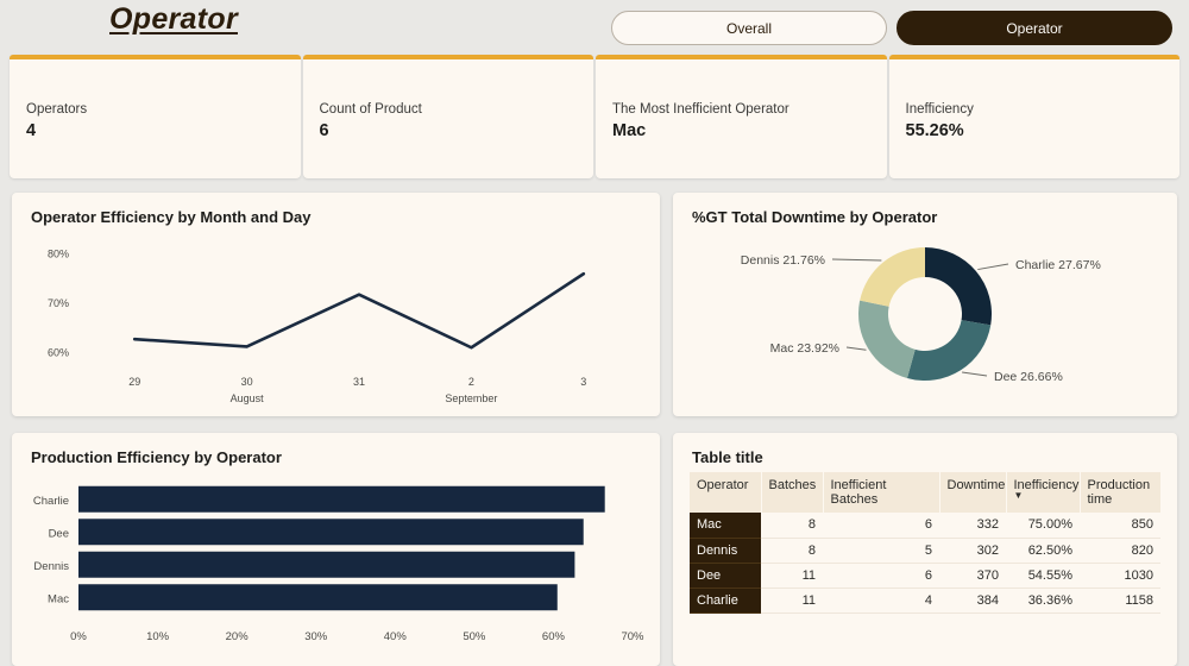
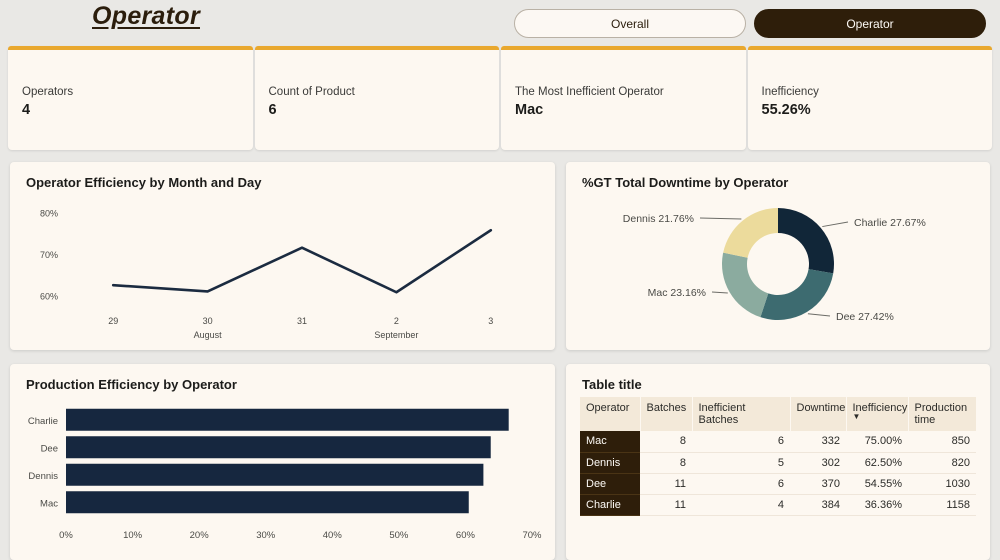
%GT Total Downtime by Operator/Dee: 26.66% -> 27.42%
%GT Total Downtime by Operator/Mac: 23.92% -> 23.16%
